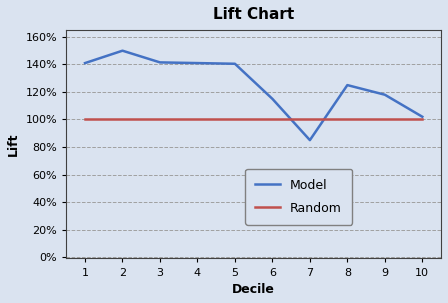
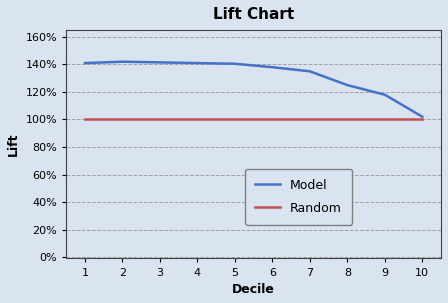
Model/2: 150% -> 142%
Model/6: 115% -> 138%
Model/7: 85% -> 135%
